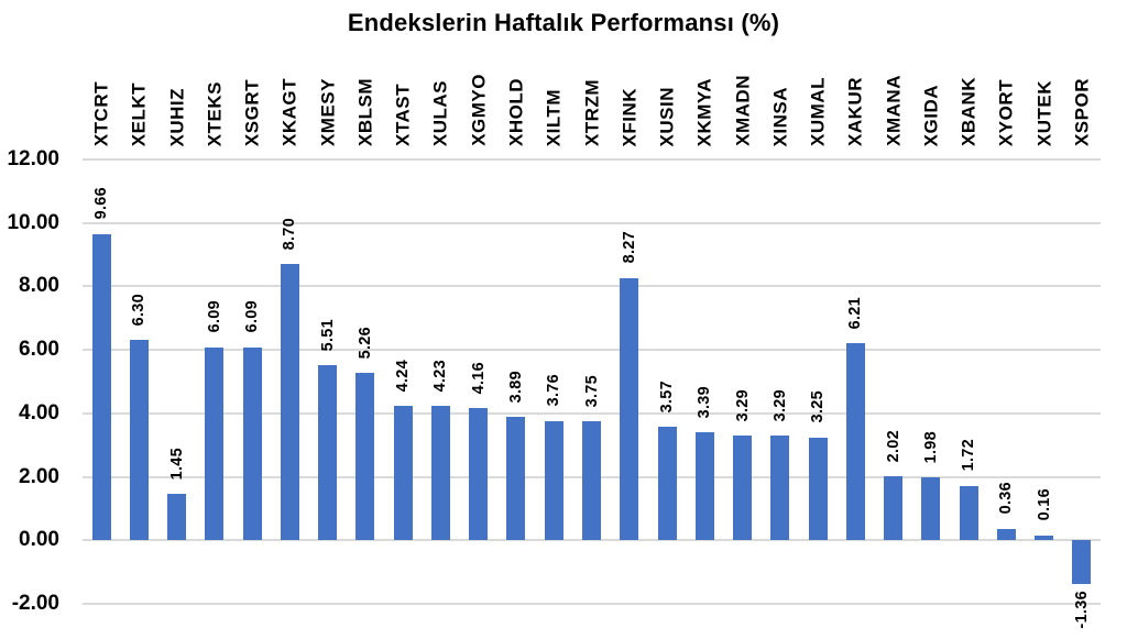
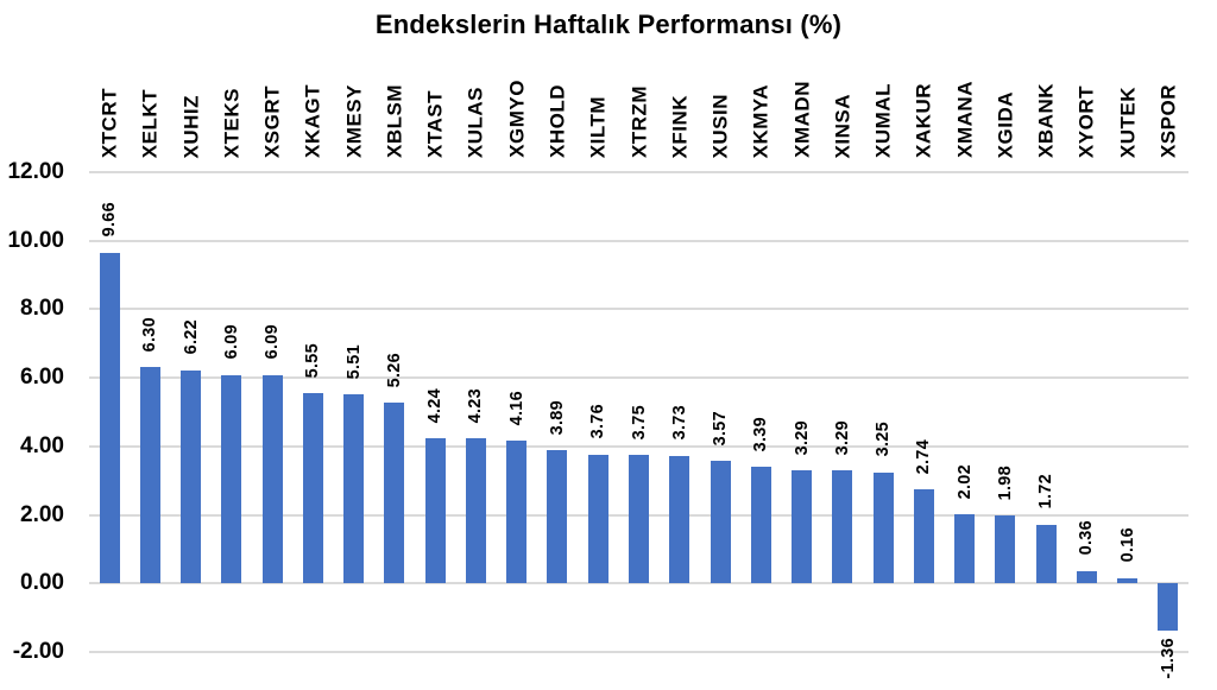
XUHIZ: 1.45 -> 6.22
XKAGT: 8.70 -> 5.55
XFINK: 8.27 -> 3.73
XAKUR: 6.21 -> 2.74
